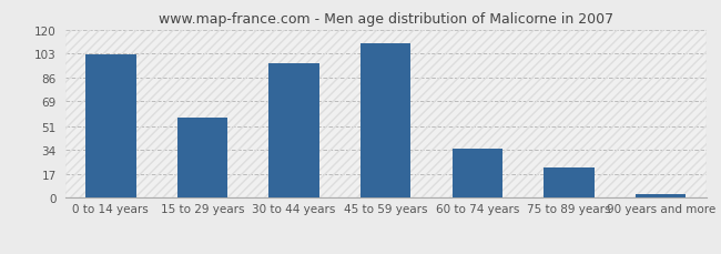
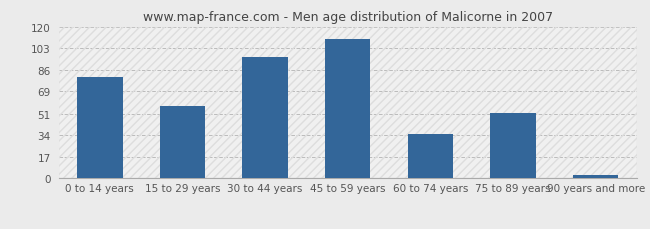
0 to 14 years: 102 -> 80
75 to 89 years: 22 -> 52
